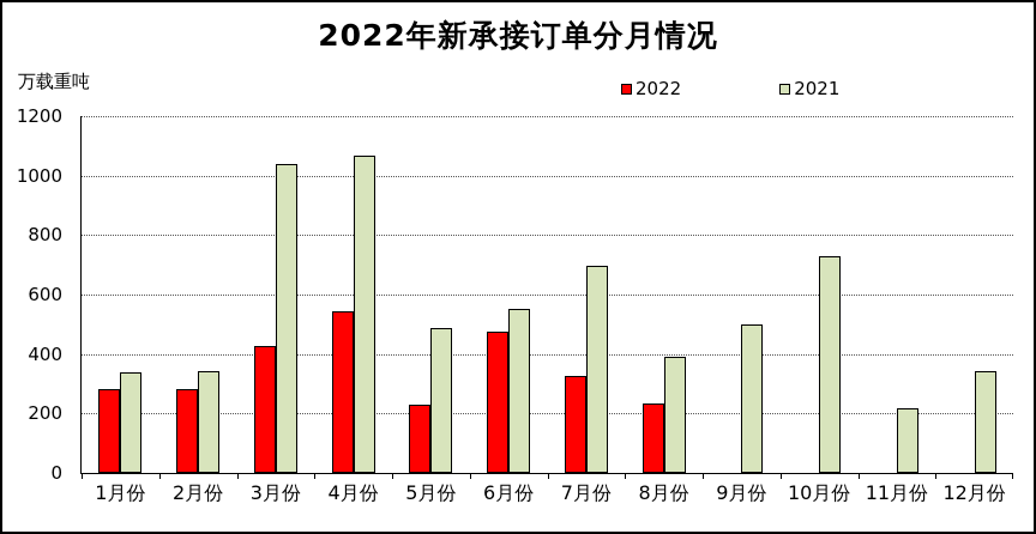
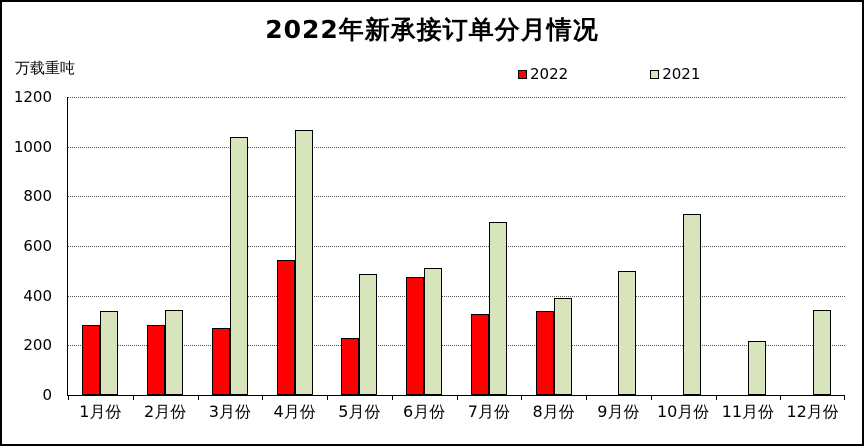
2022/3月份: 430 -> 270
2021/6月份: 550 -> 510
2022/8月份: 230 -> 340
